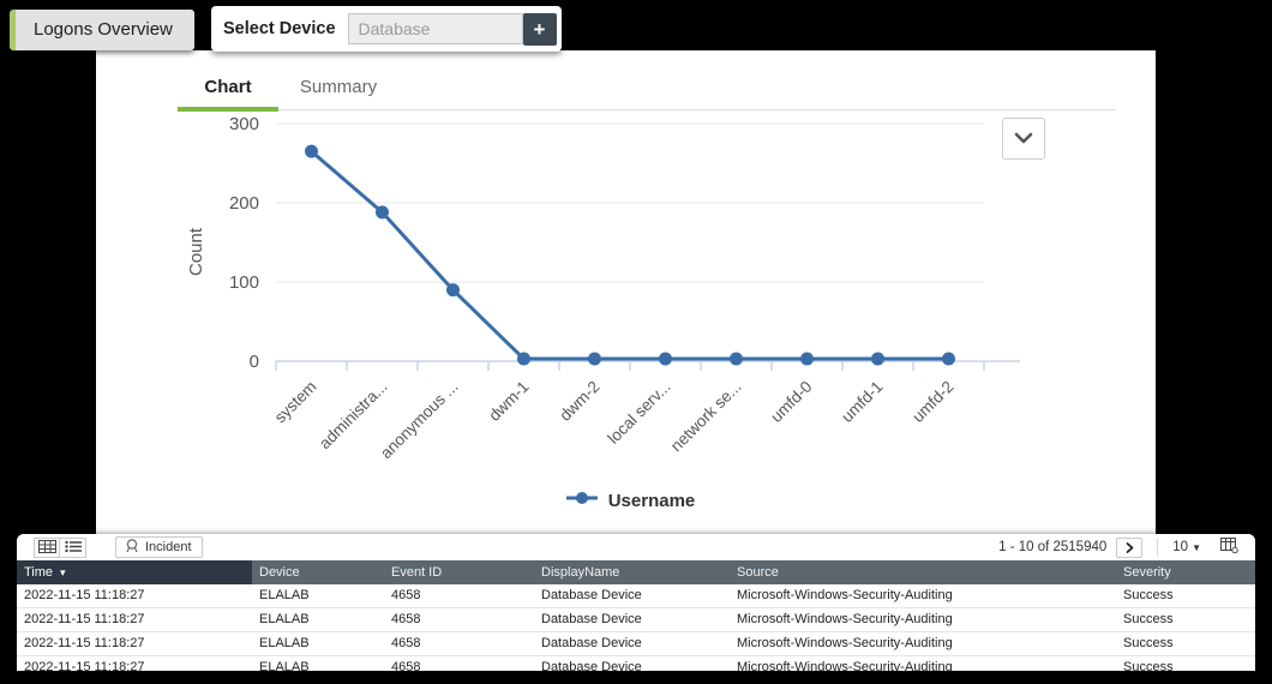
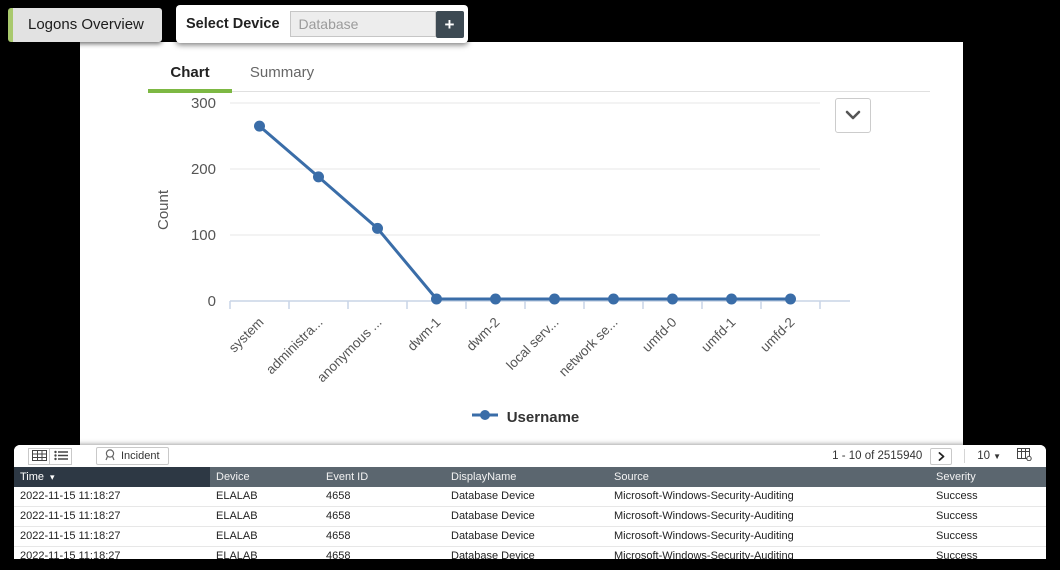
anonymous ...: 90 -> 110
